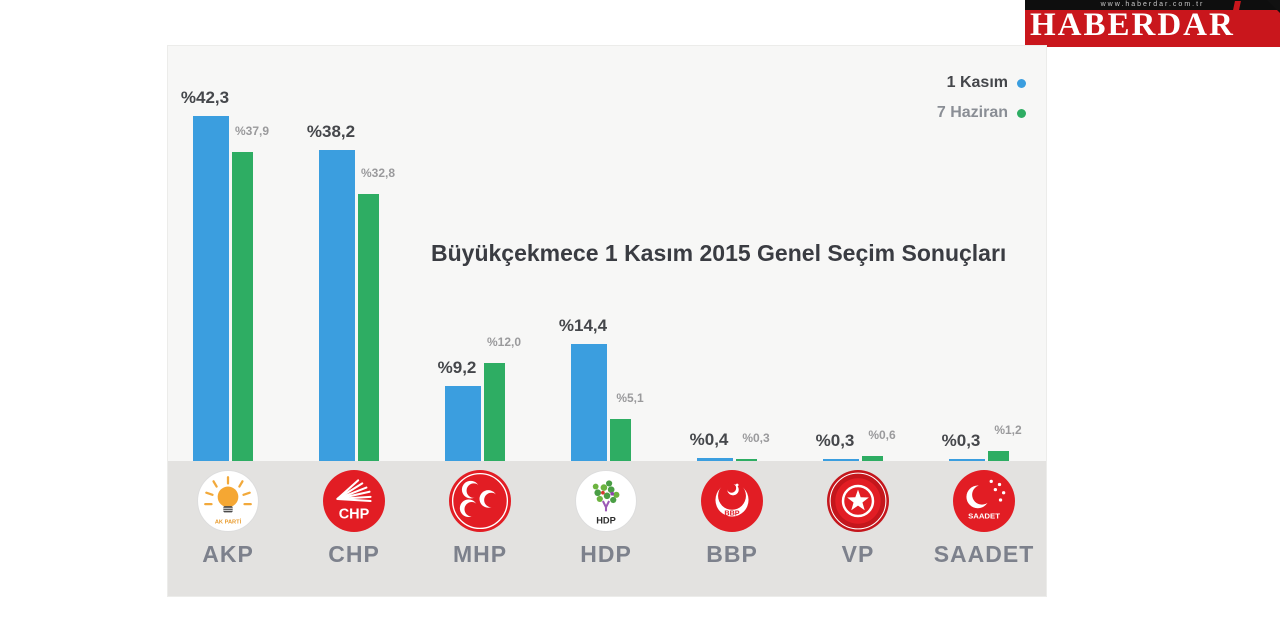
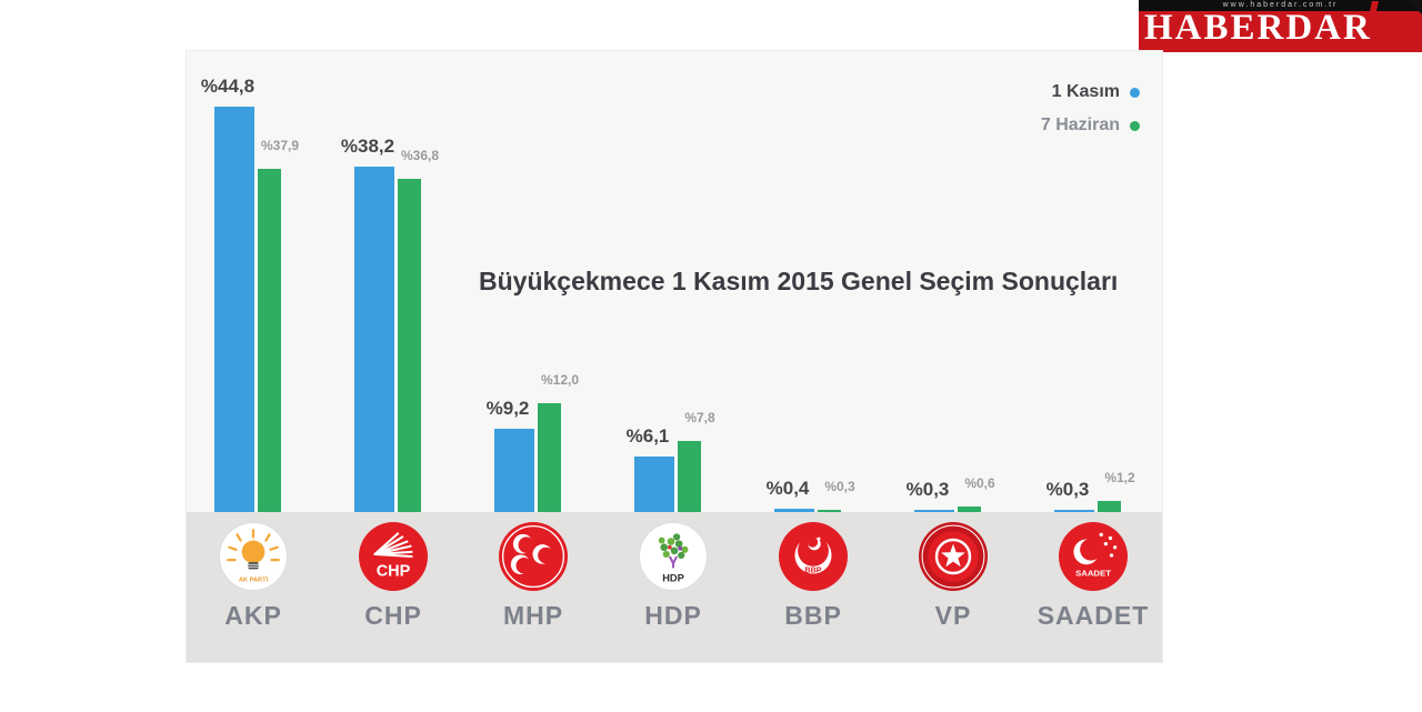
1 Kasım/AKP: 42,3 -> 44,8
7 Haziran/CHP: 32,8 -> 36,8
1 Kasım/HDP: 14,4 -> 6,1
7 Haziran/HDP: 5,1 -> 7,8
